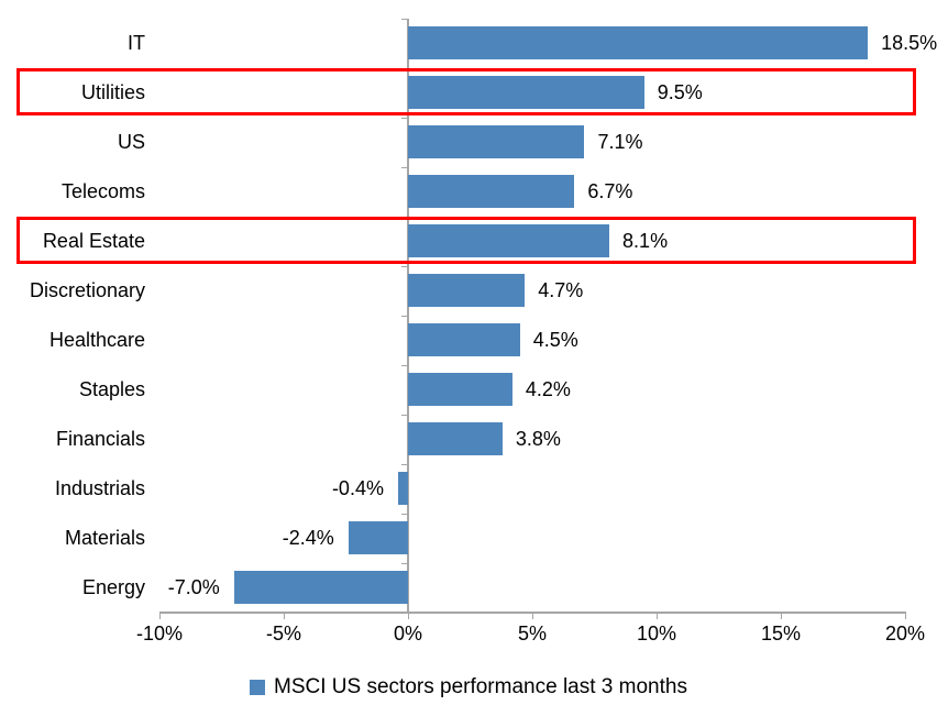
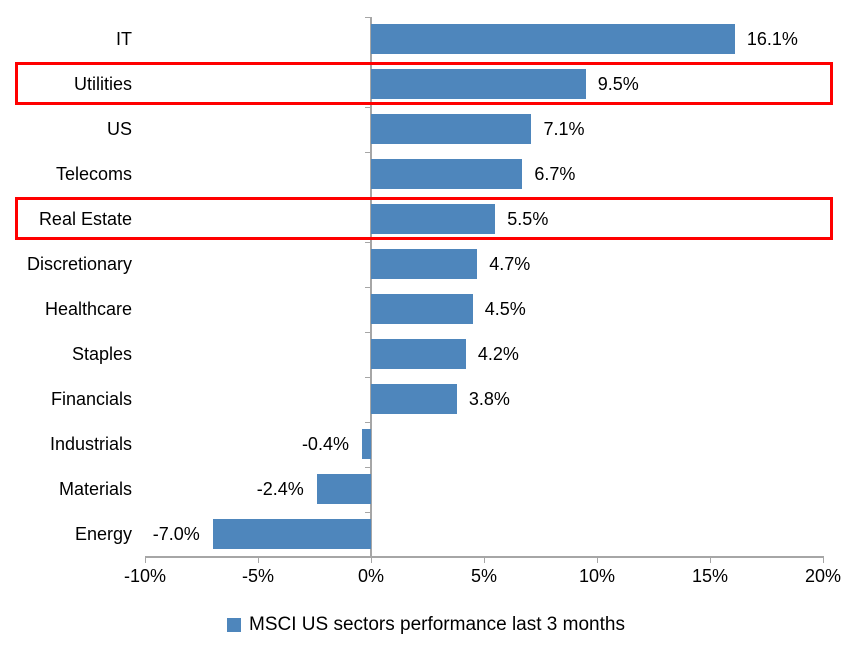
IT: 18.5% -> 16.1%
Real Estate: 8.1% -> 5.5%
